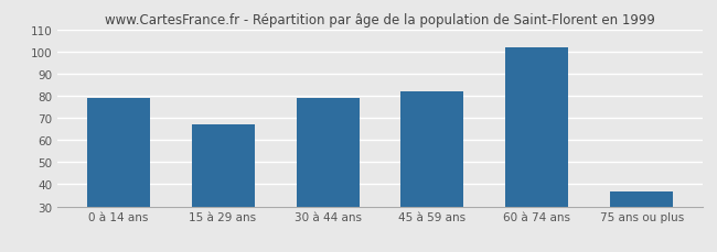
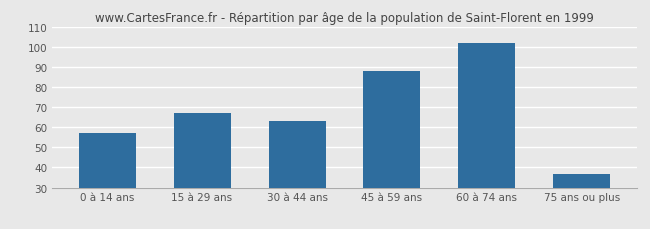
0 à 14 ans: 79 -> 57
30 à 44 ans: 79 -> 63
45 à 59 ans: 82 -> 88
